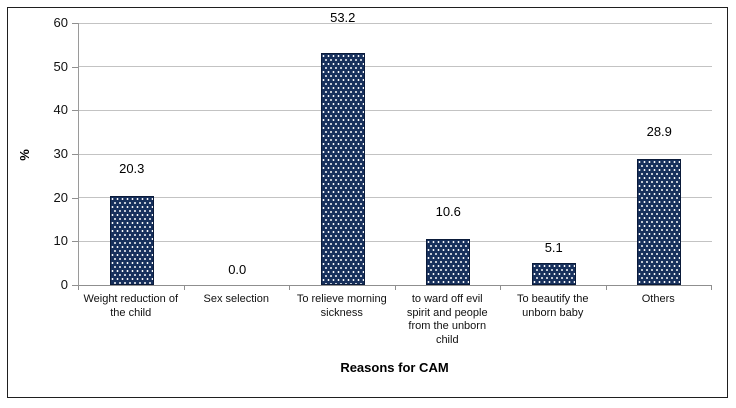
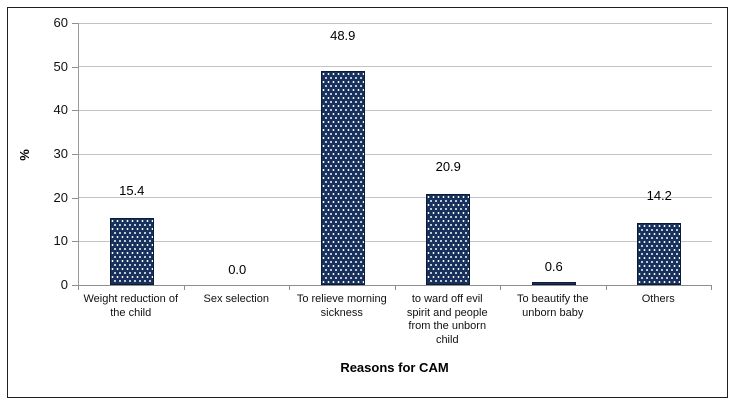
Weight reduction of the child: 20.3 -> 15.4
To relieve morning sickness: 53.2 -> 48.9
to ward off evil spirit and people from the unborn child: 10.6 -> 20.9
To beautify the unborn baby: 5.1 -> 0.6
Others: 28.9 -> 14.2
